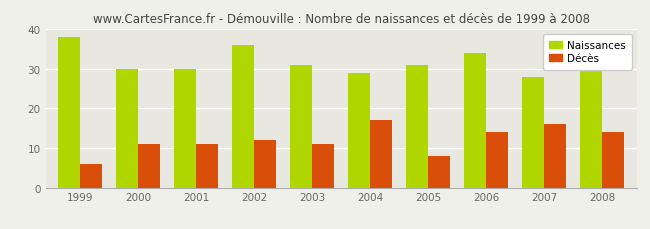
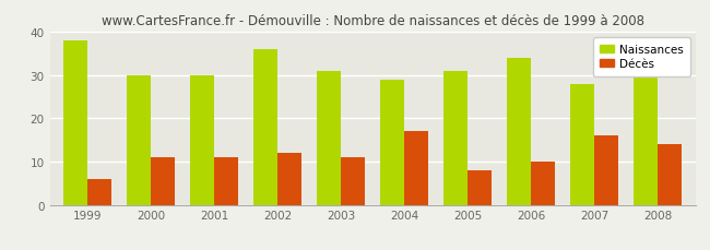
Décès/2006: 14 -> 10
